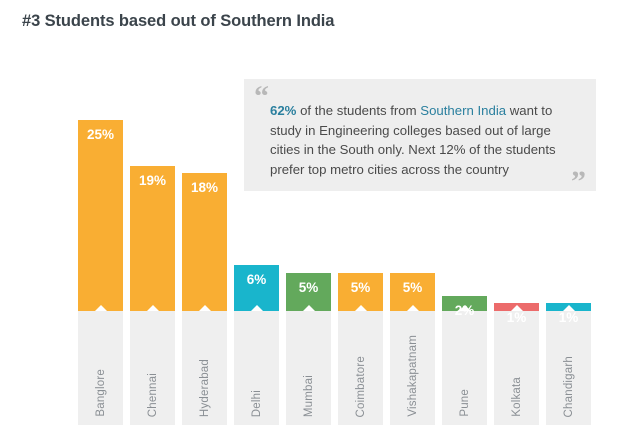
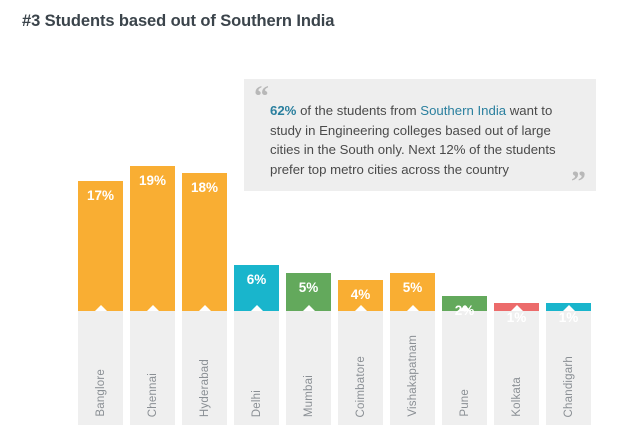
Banglore: 25% -> 17%
Coimbatore: 5% -> 4%
